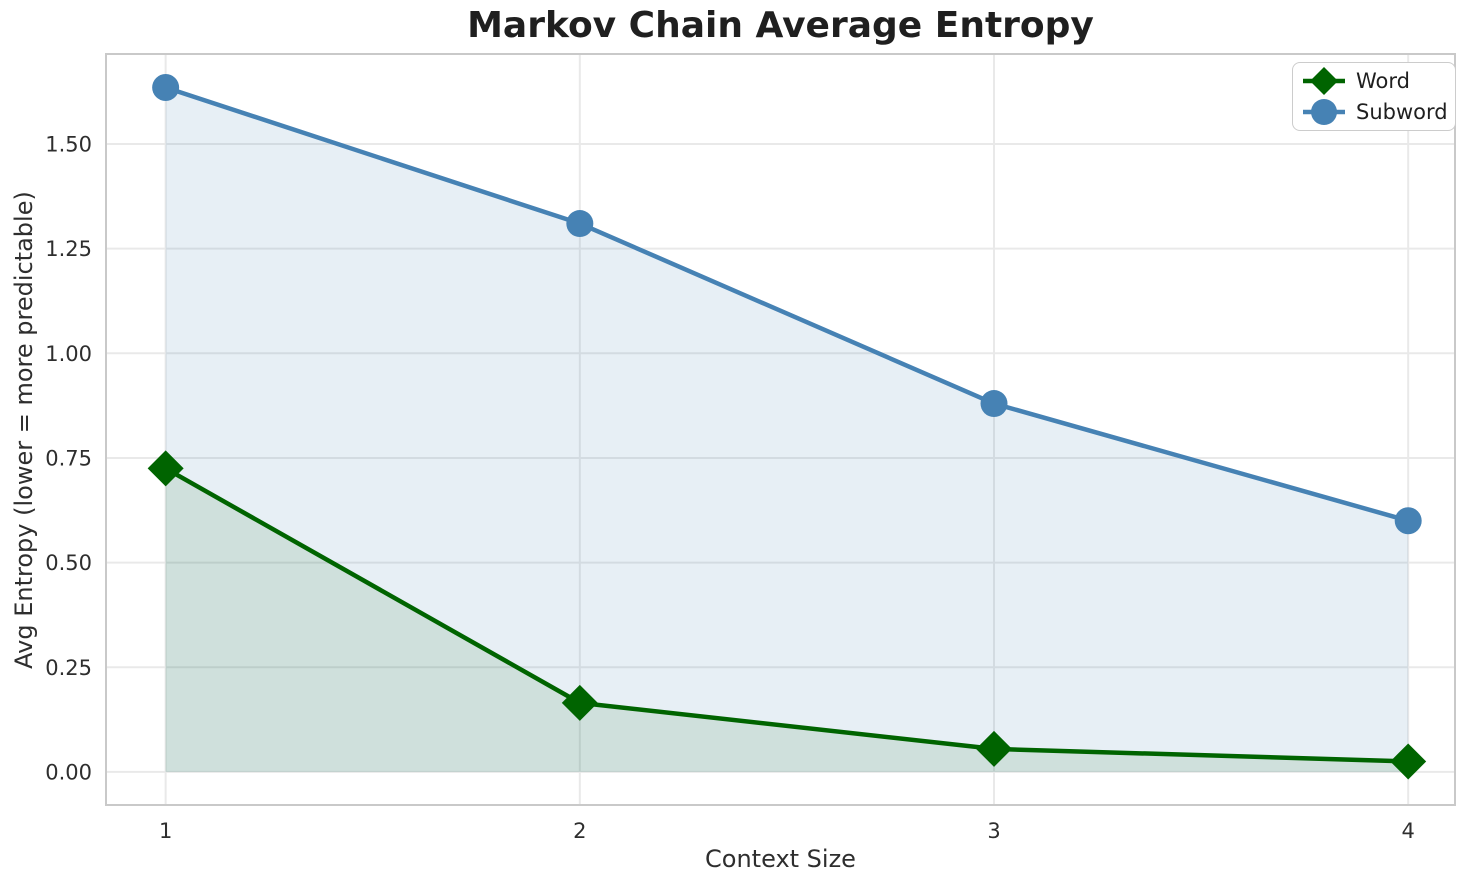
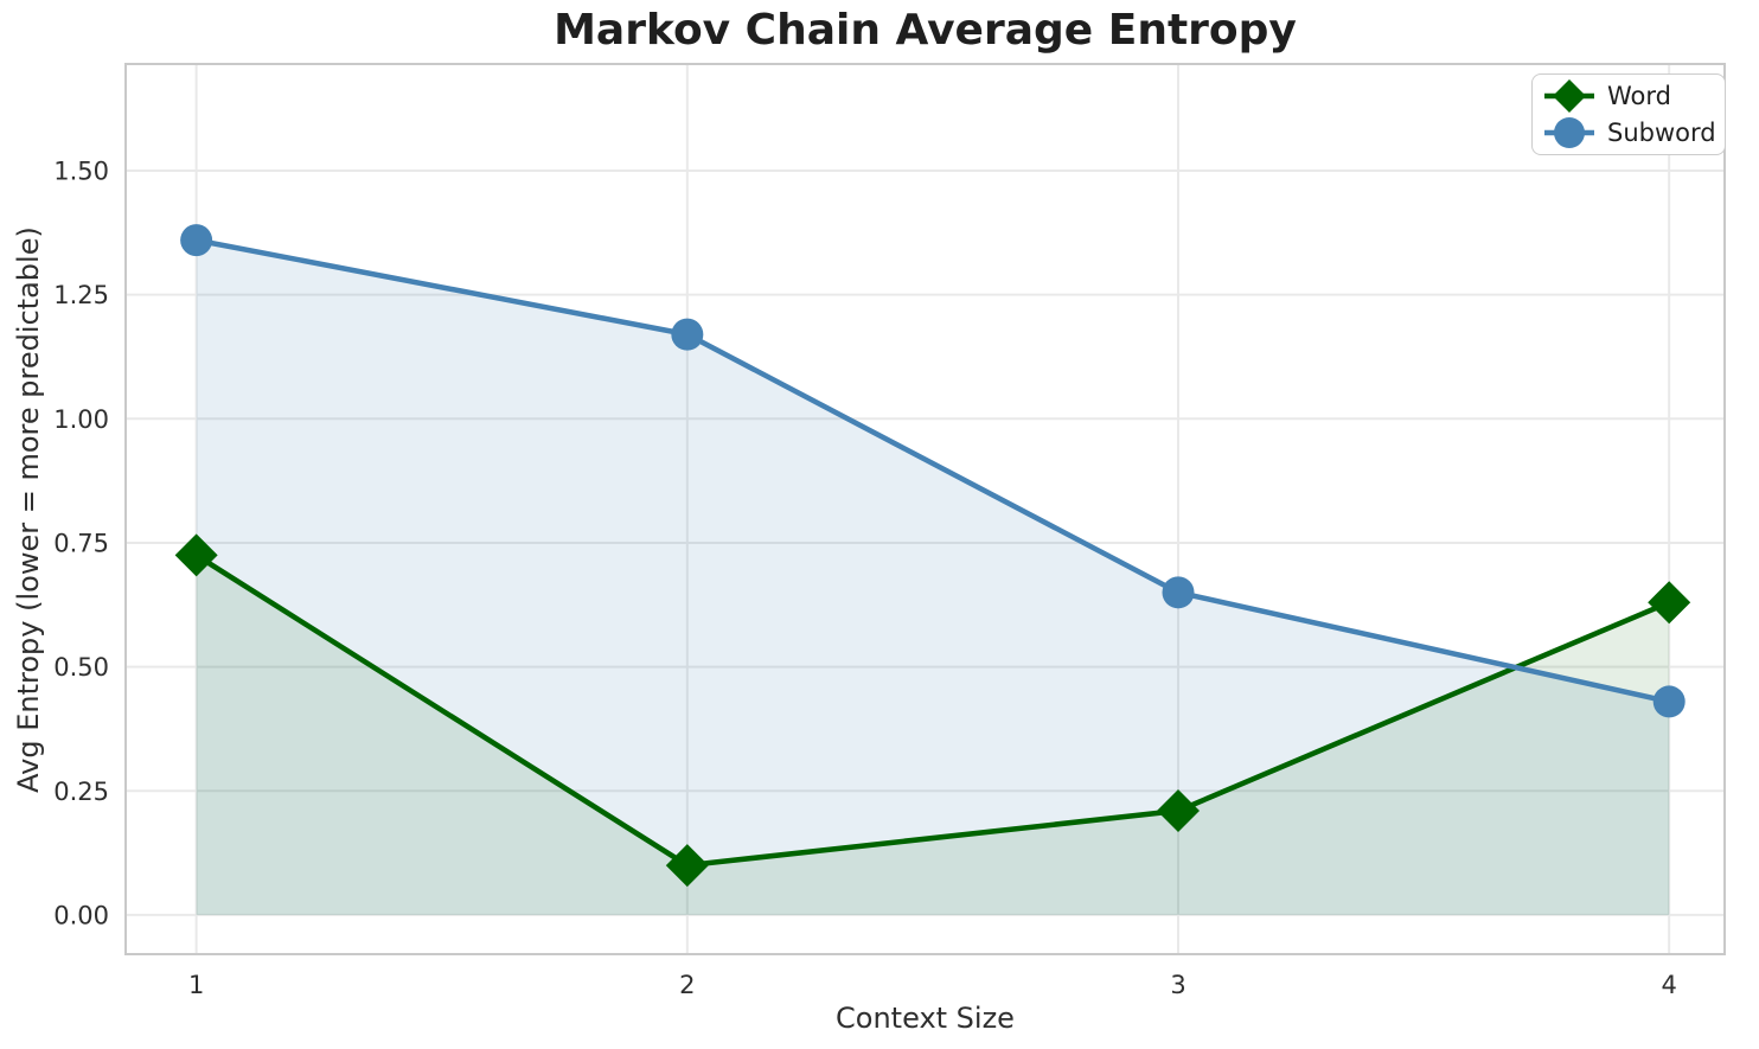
Subword/1: 1.64 -> 1.36
Word/2: 0.17 -> 0.10
Subword/2: 1.31 -> 1.17
Word/3: 0.06 -> 0.21
Subword/3: 0.88 -> 0.65
Word/4: 0.03 -> 0.63
Subword/4: 0.60 -> 0.43
